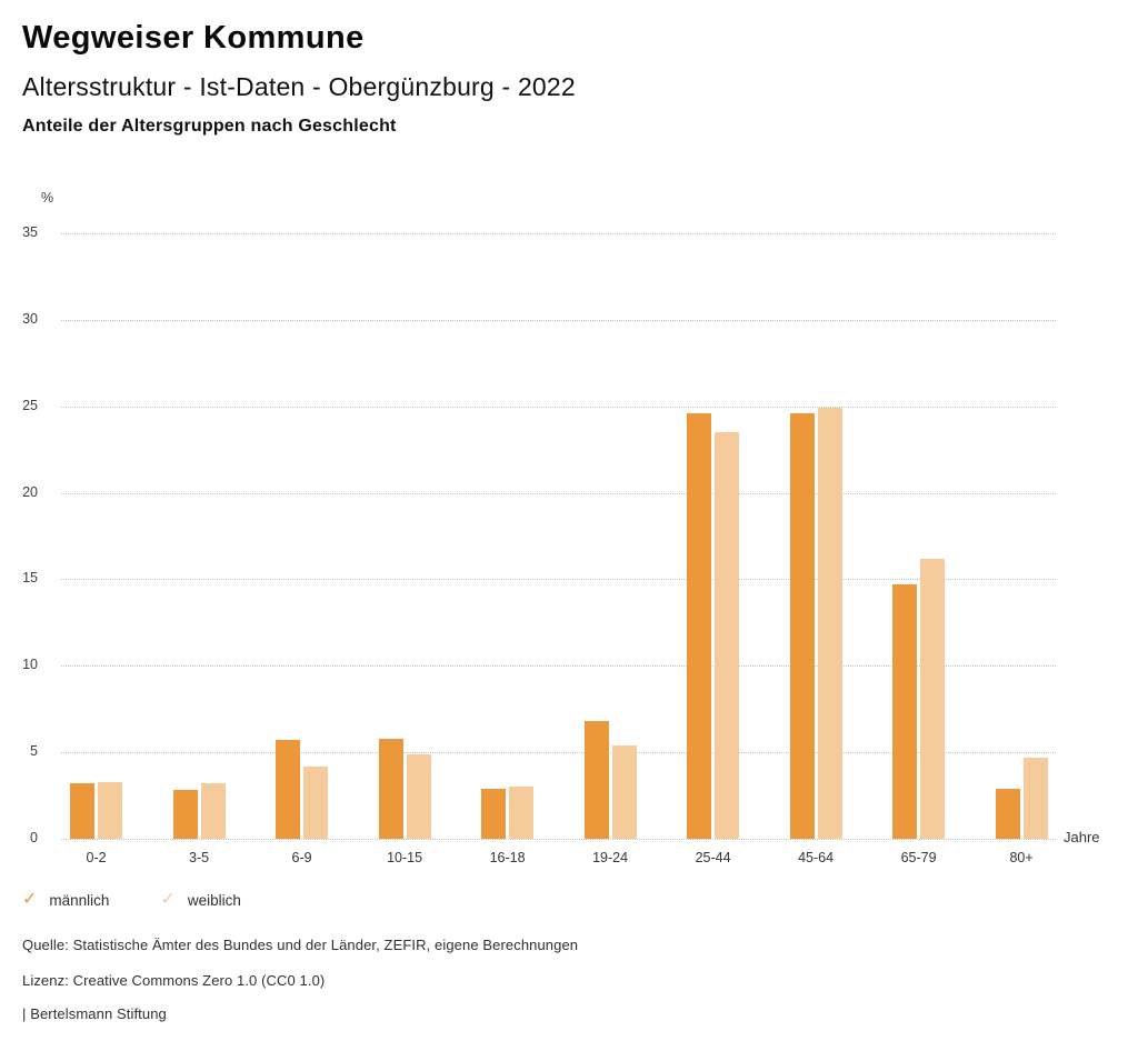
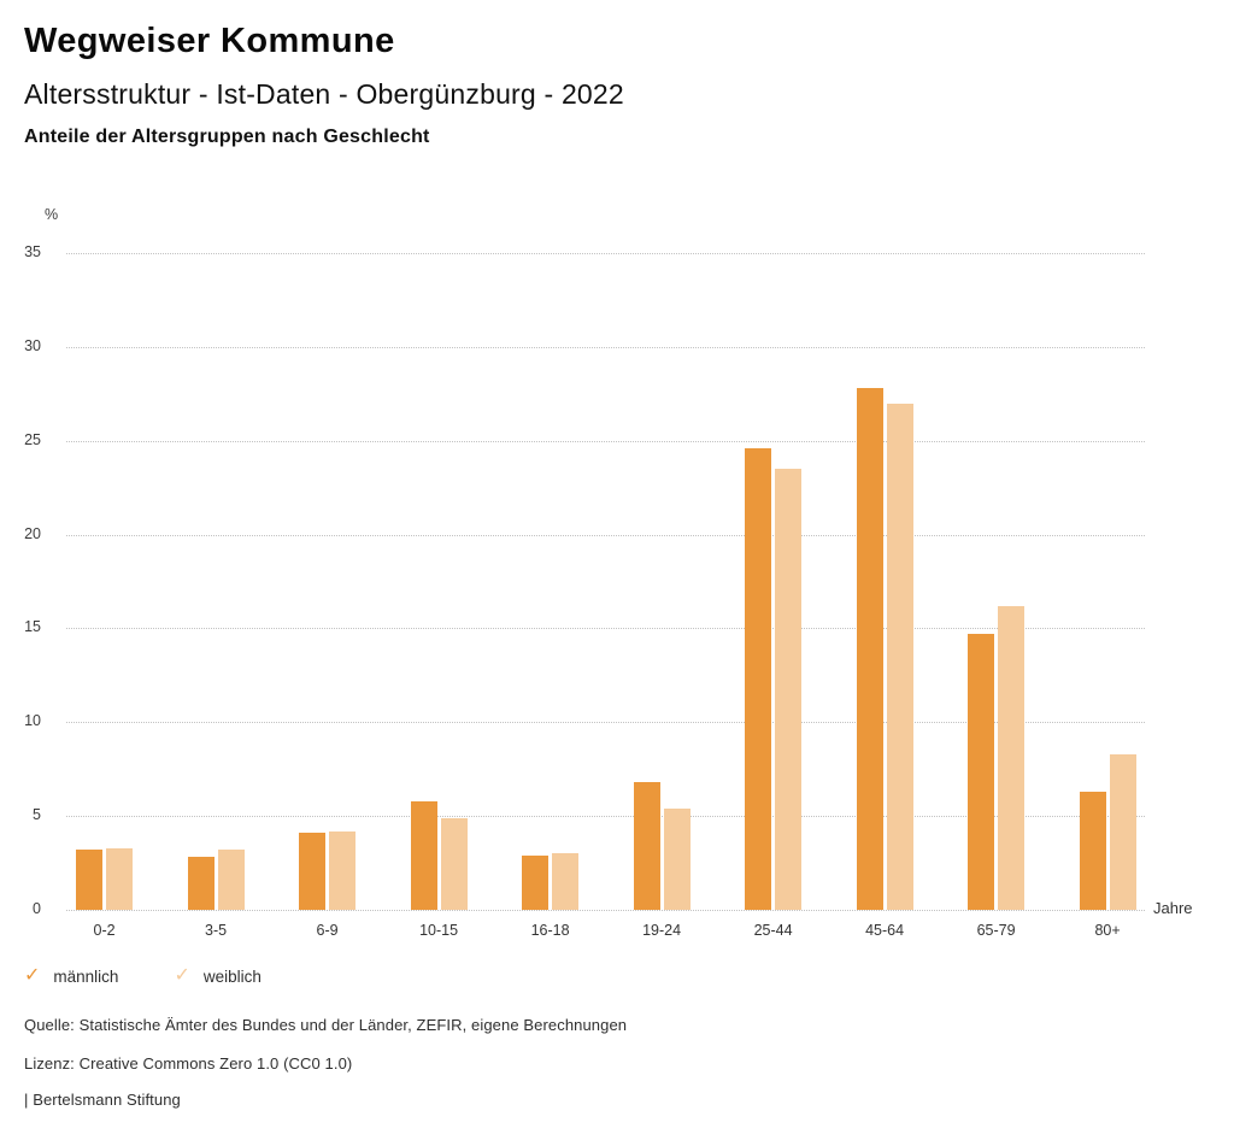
männlich/6-9: 5.7 -> 4.1
männlich/45-64: 24.6 -> 27.8
weiblich/45-64: 24.9 -> 27.0
männlich/80+: 2.9 -> 6.3
weiblich/80+: 4.7 -> 8.3
